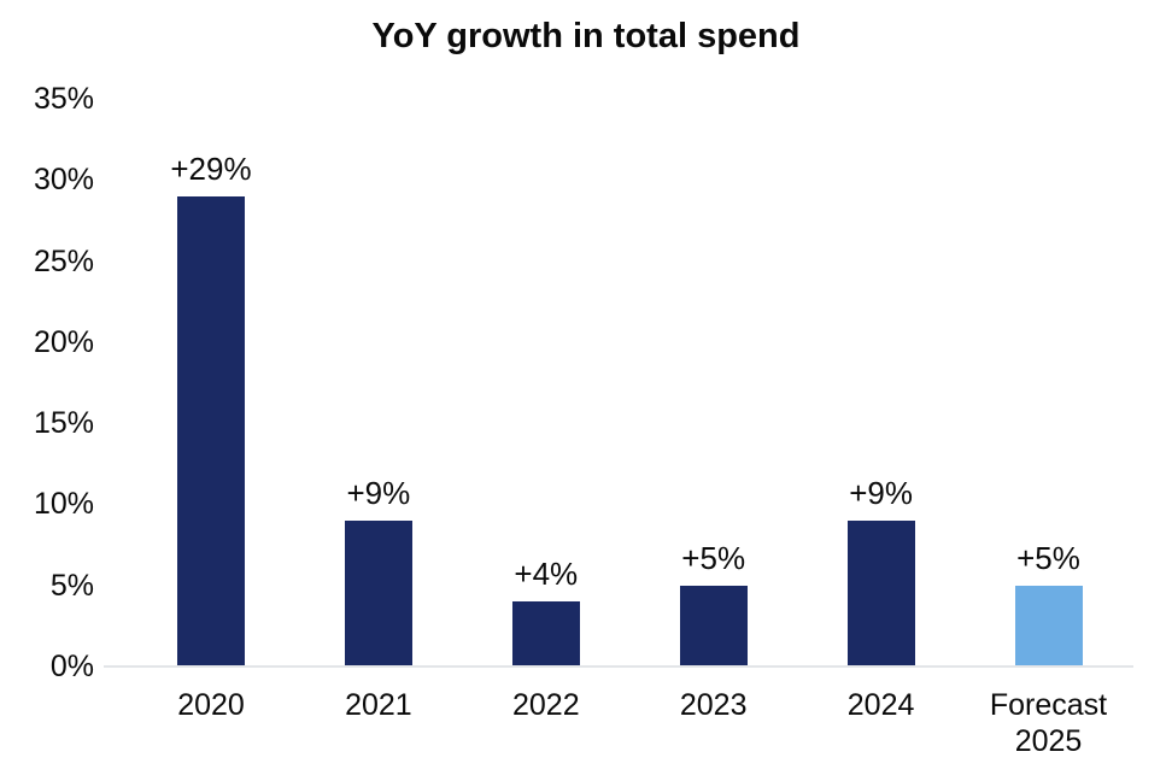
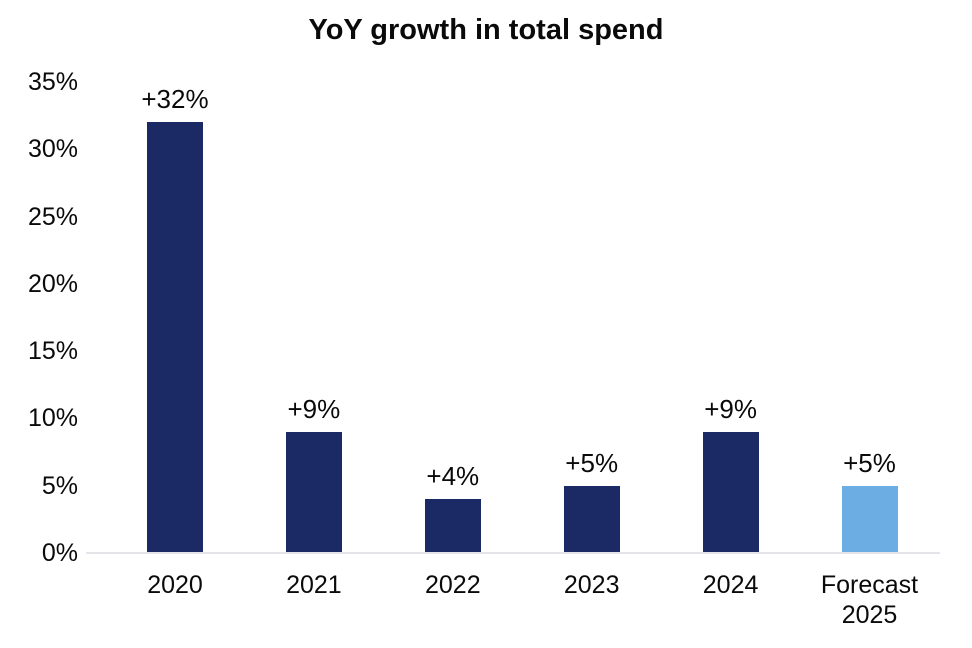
2020: +29% -> +32%
